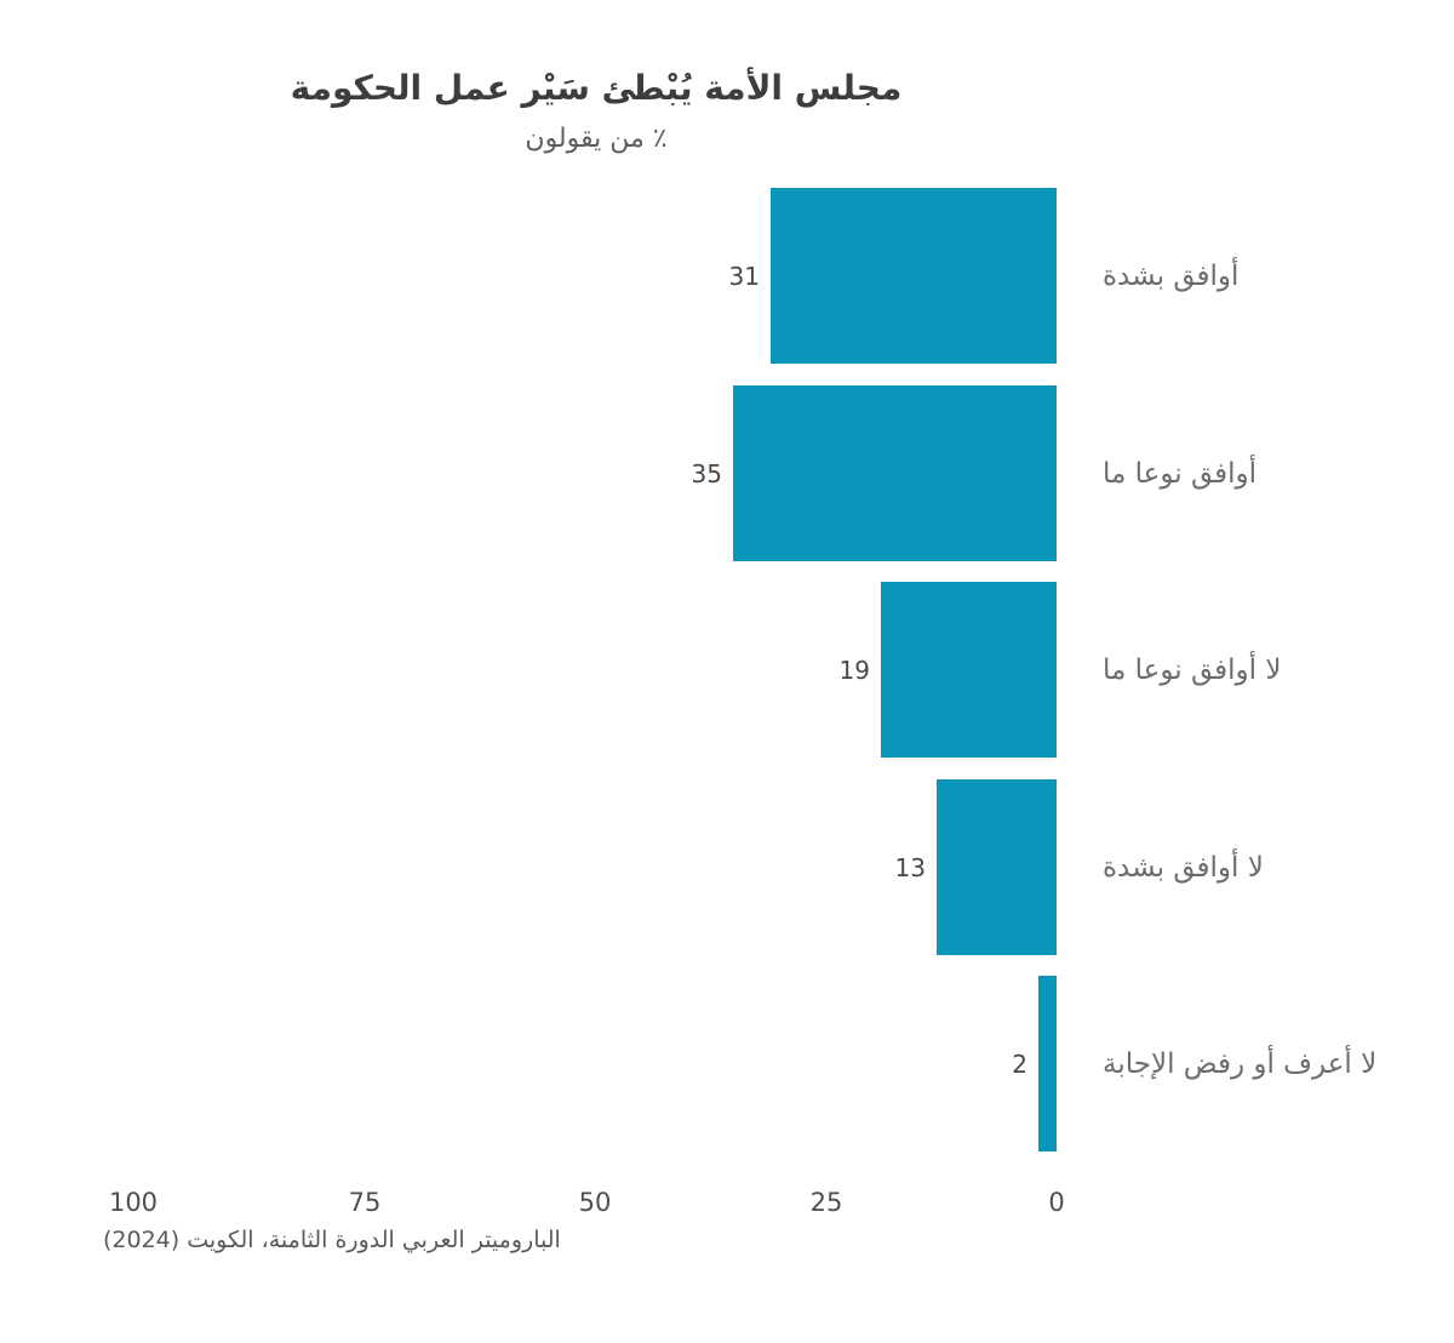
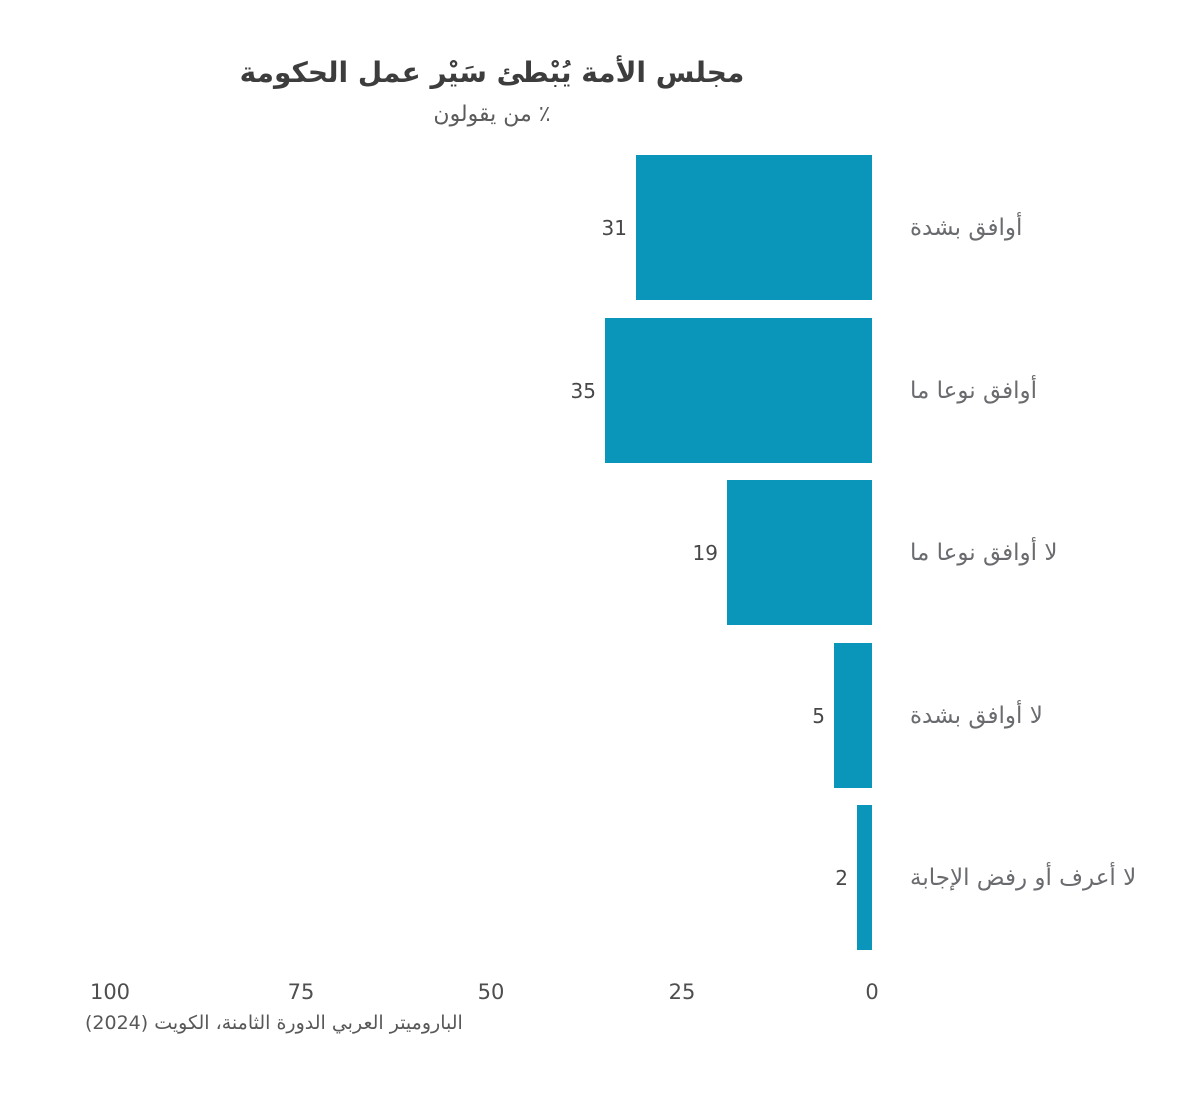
لا أوافق بشدة: 13 -> 5
